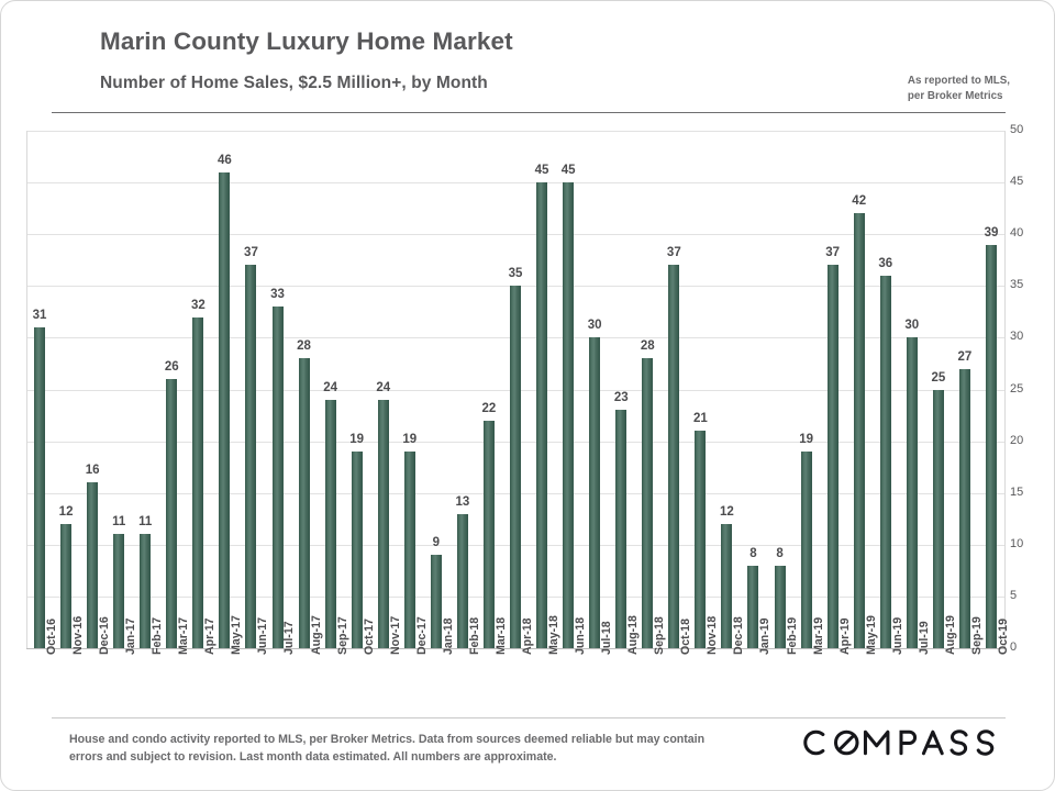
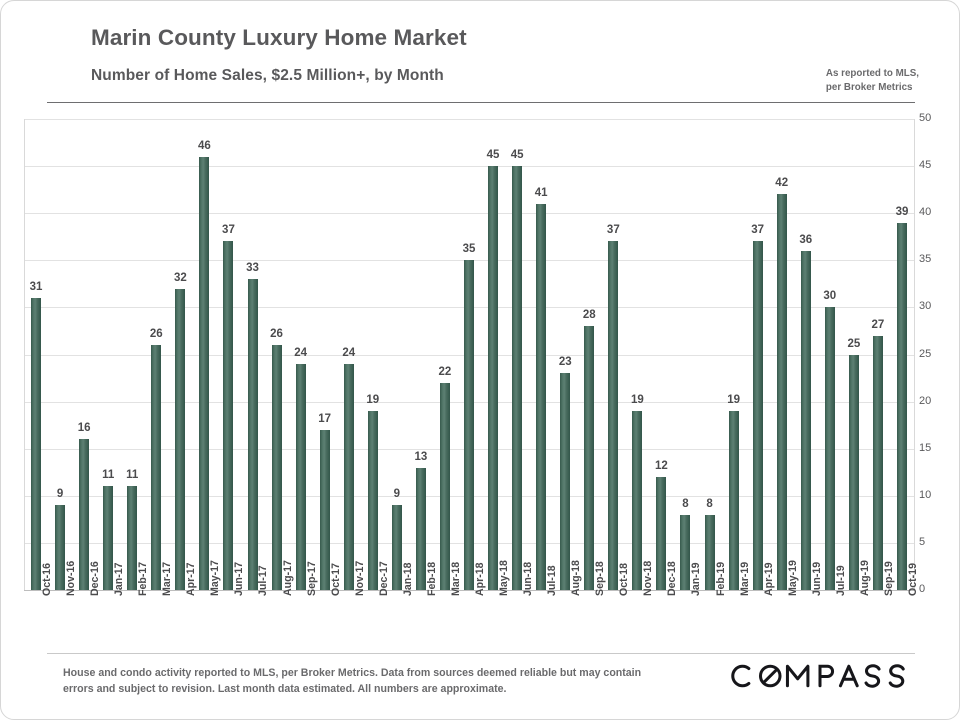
Nov-16: 12 -> 9
Aug-17: 28 -> 26
Oct-17: 19 -> 17
Jul-18: 30 -> 41
Nov-18: 21 -> 19
